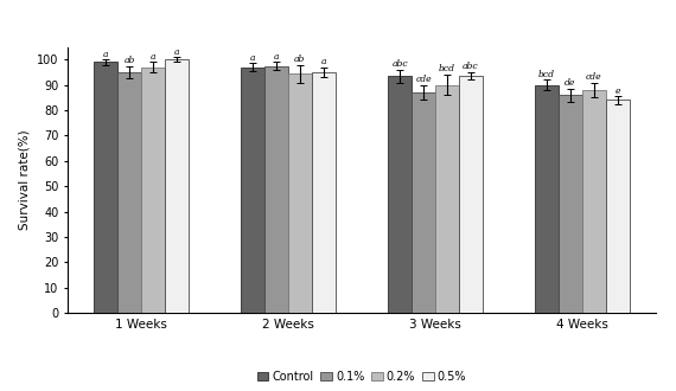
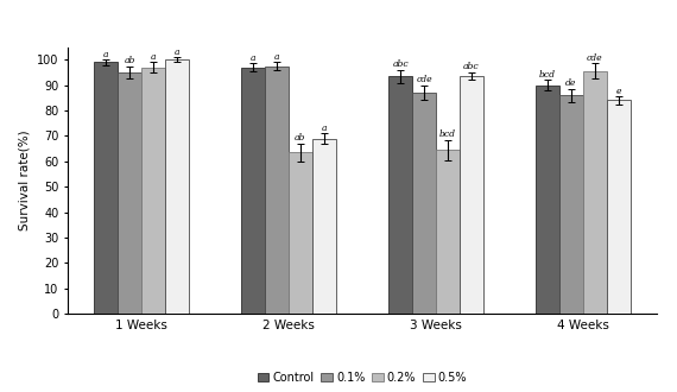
0.2%/2 Weeks: 94.5 -> 63.5
0.5%/2 Weeks: 95.0 -> 69.0
0.2%/3 Weeks: 90.0 -> 64.5
0.2%/4 Weeks: 88.0 -> 95.5
